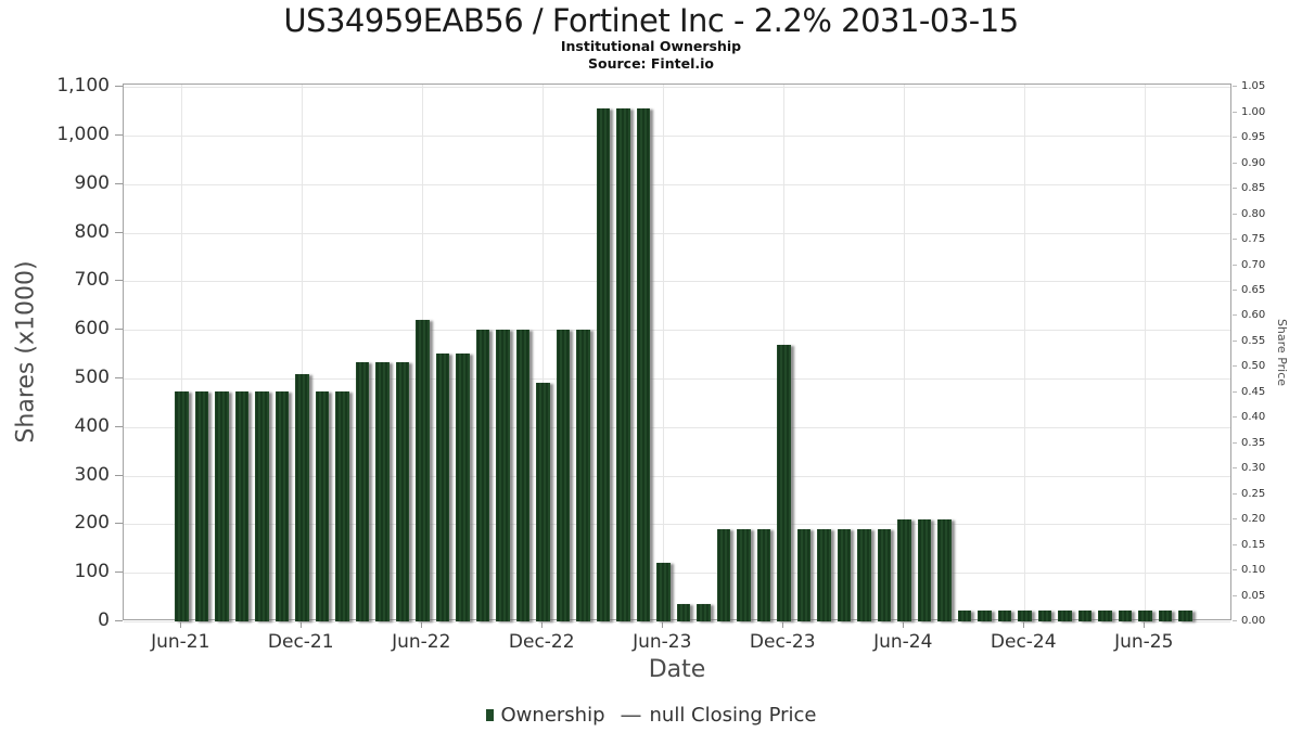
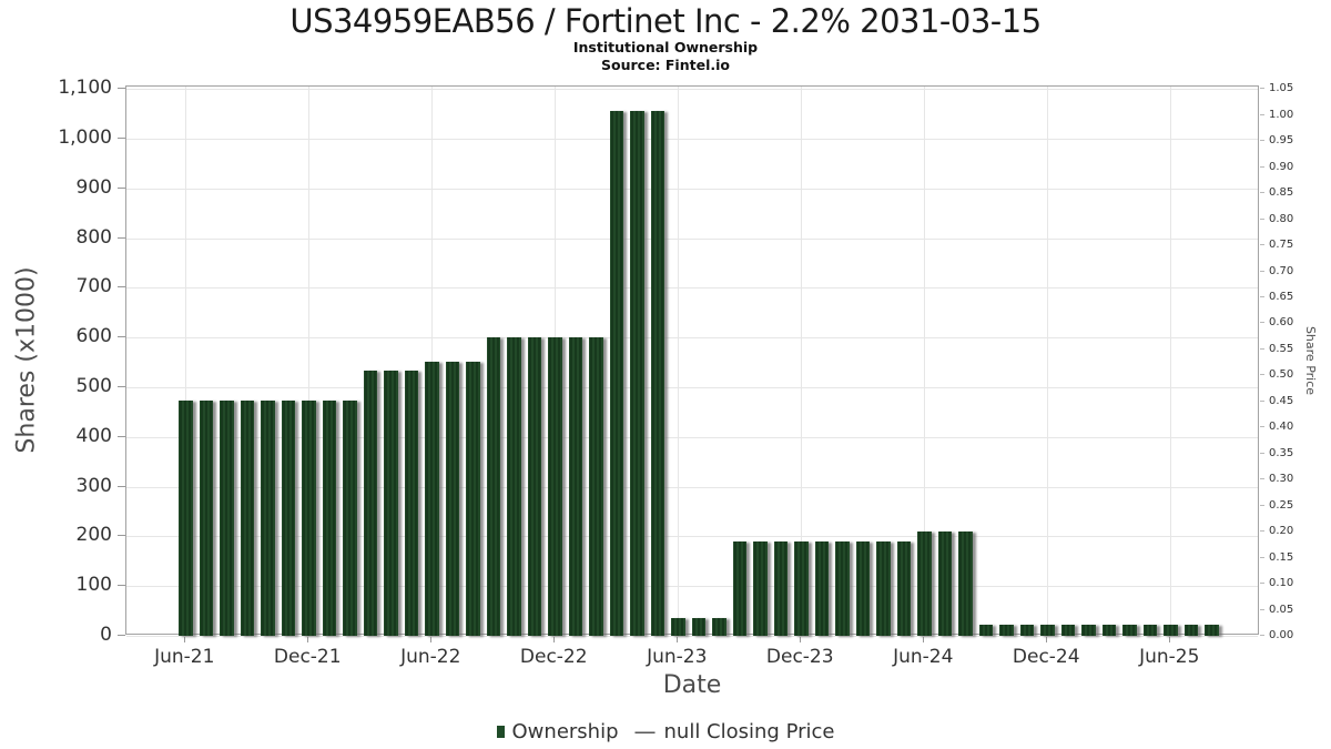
Dec-21: 510 -> 470
Jun-22: 620 -> 550
Dec-22: 490 -> 600
Jun-23: 120 -> 40
Dec-23: 570 -> 190
